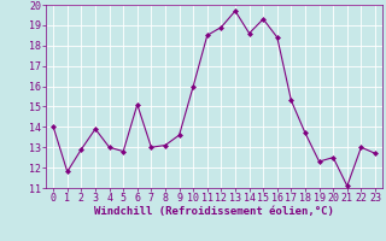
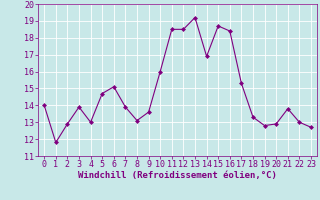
5: 12.8 -> 14.7
7: 13.0 -> 13.9
12: 18.9 -> 18.5
13: 19.7 -> 19.2
14: 18.6 -> 16.9
15: 19.3 -> 18.7
18: 13.7 -> 13.3
19: 12.3 -> 12.8
20: 12.5 -> 12.9
21: 11.1 -> 13.8
